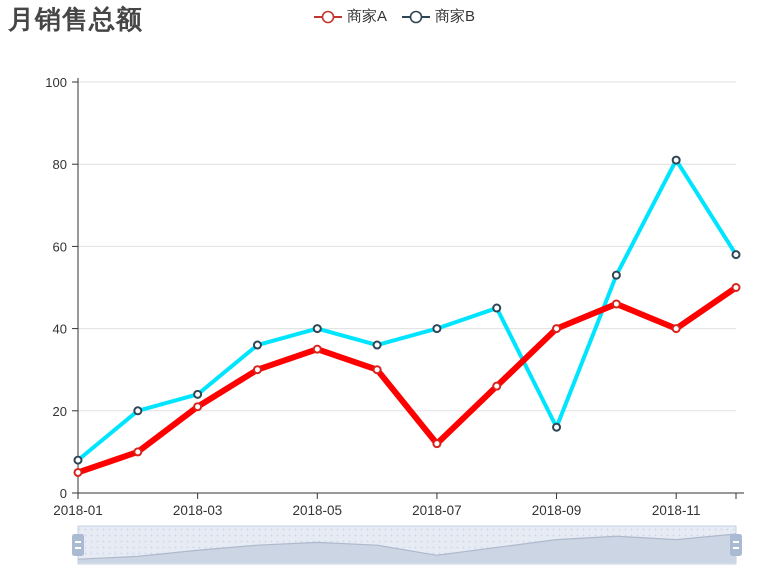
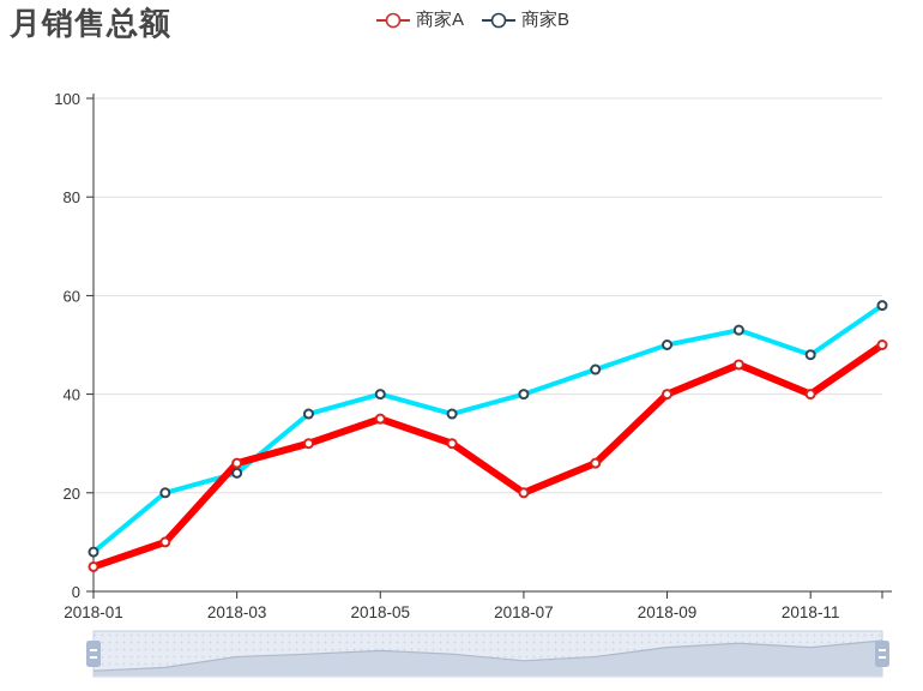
商家A/2018-03: 21 -> 26
商家A/2018-07: 12 -> 20
商家B/2018-09: 16 -> 50
商家B/2018-11: 81 -> 48
